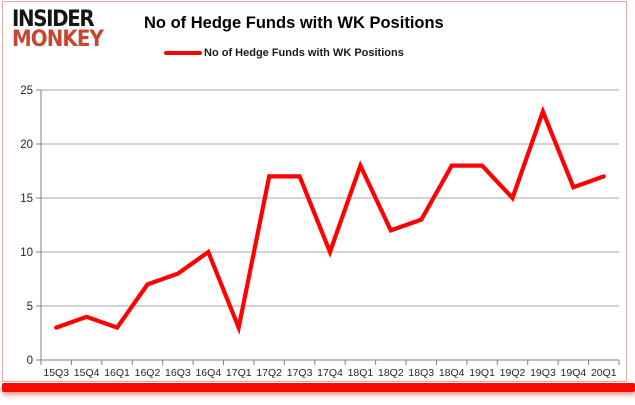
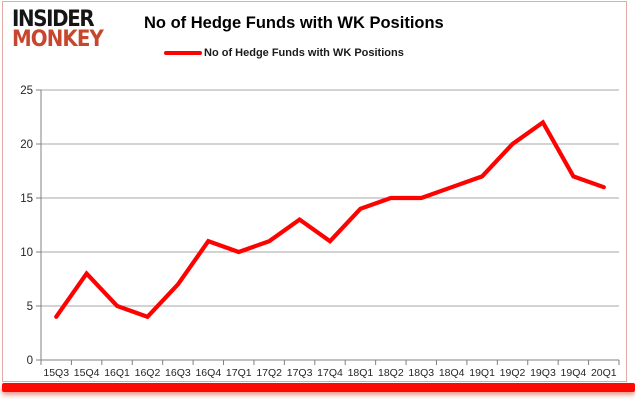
15Q3: 3 -> 4
15Q4: 4 -> 8
16Q1: 3 -> 5
16Q2: 7 -> 4
16Q3: 8 -> 7
16Q4: 10 -> 11
17Q1: 3 -> 10
17Q2: 17 -> 11
17Q3: 17 -> 13
17Q4: 10 -> 11
18Q1: 18 -> 14
18Q2: 12 -> 15
18Q3: 13 -> 15
18Q4: 18 -> 16
19Q1: 18 -> 17
19Q2: 15 -> 20
19Q3: 23 -> 22
19Q4: 16 -> 17
20Q1: 17 -> 16
